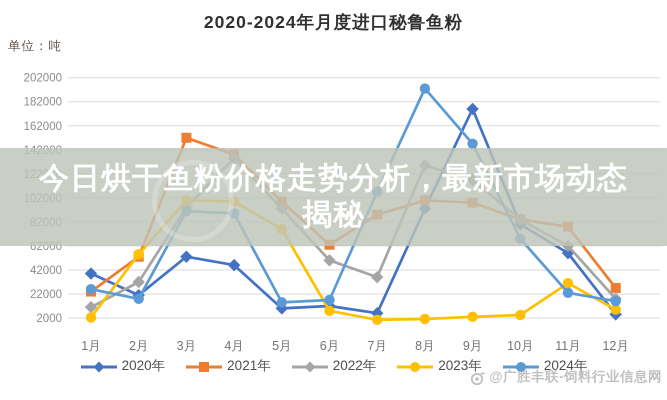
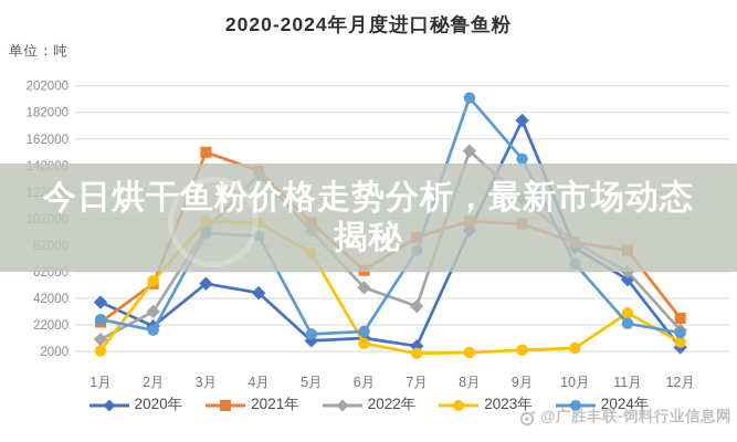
2024年/7月: 107000 -> 78000
2022年/8月: 129000 -> 153000
